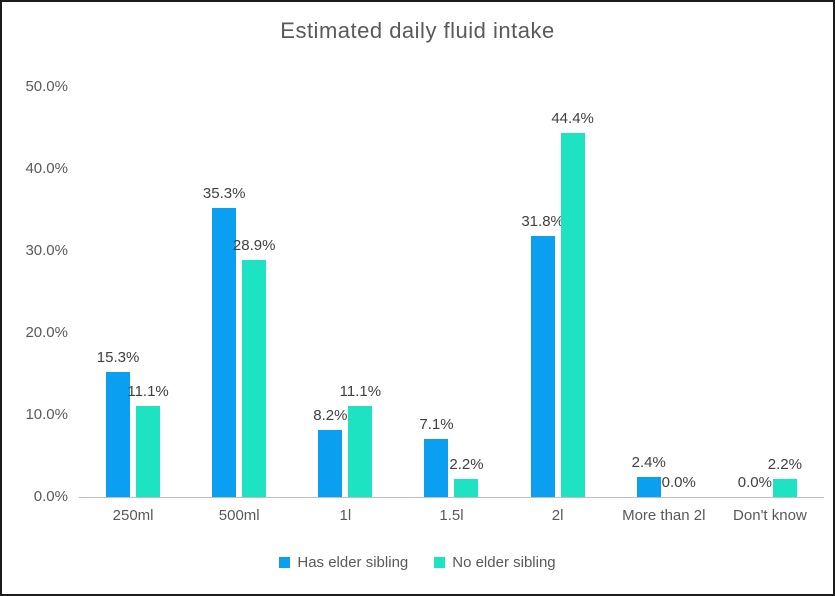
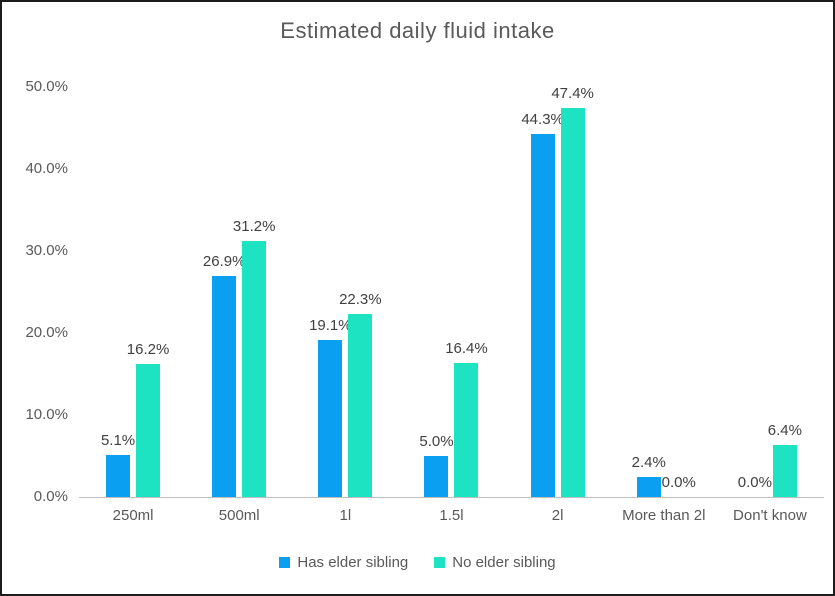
Has elder sibling/250ml: 15.3% -> 5.1%
No elder sibling/250ml: 11.1% -> 16.2%
Has elder sibling/500ml: 35.3% -> 26.9%
No elder sibling/500ml: 28.9% -> 31.2%
Has elder sibling/1l: 8.2% -> 19.1%
No elder sibling/1l: 11.1% -> 22.3%
Has elder sibling/1.5l: 7.1% -> 5.0%
No elder sibling/1.5l: 2.2% -> 16.4%
Has elder sibling/2l: 31.8% -> 44.3%
No elder sibling/2l: 44.4% -> 47.4%
No elder sibling/Don't know: 2.2% -> 6.4%
